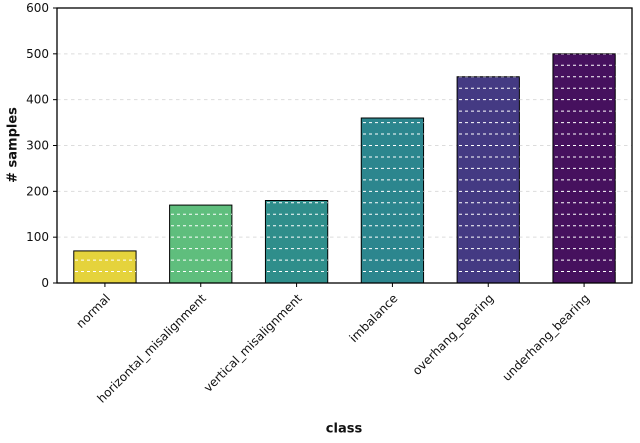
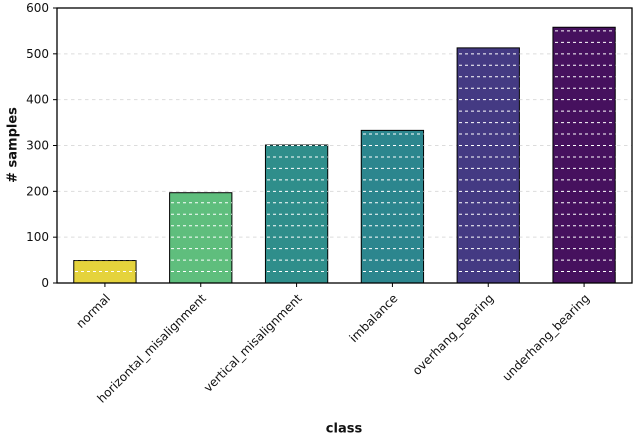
normal: 70 -> 50
horizontal_misalignment: 170 -> 200
vertical_misalignment: 180 -> 300
imbalance: 360 -> 330
overhang_bearing: 450 -> 510
underhang_bearing: 500 -> 560
